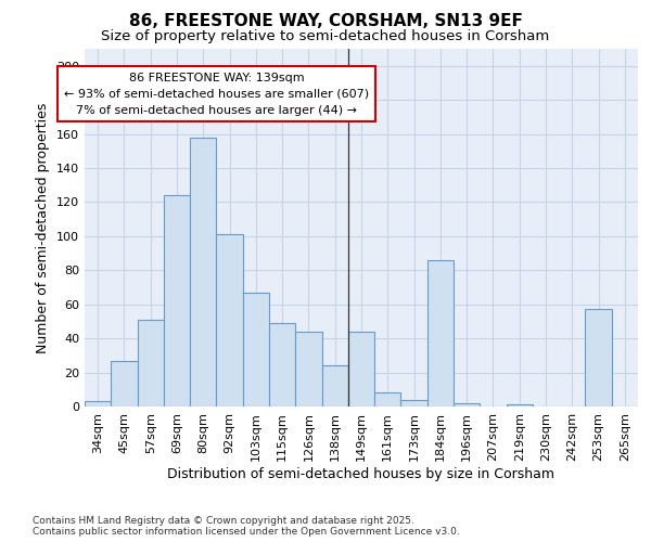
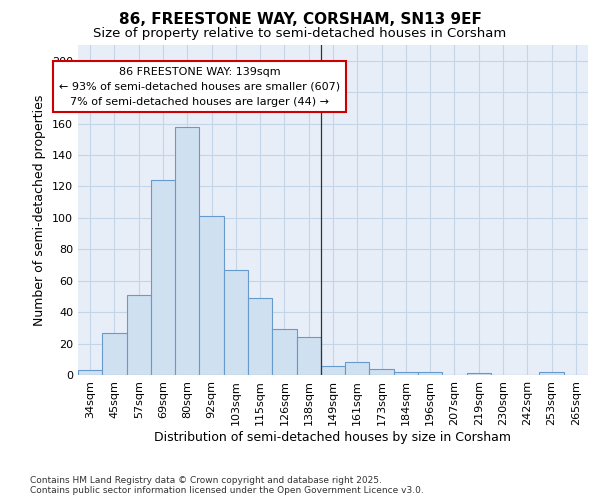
126sqm: 44 -> 29
149sqm: 44 -> 6
184sqm: 86 -> 2
253sqm: 57 -> 2
